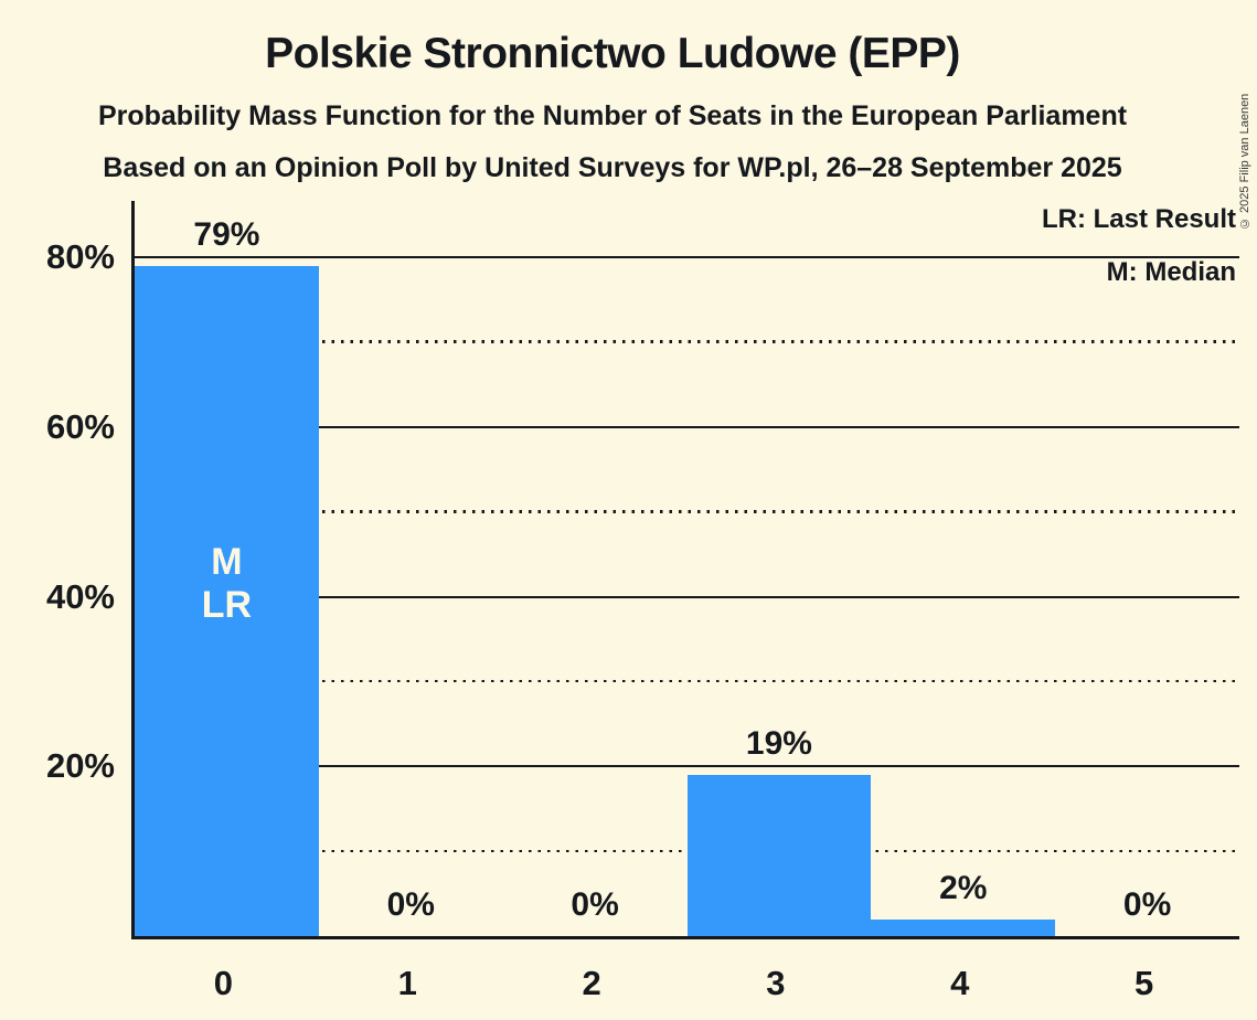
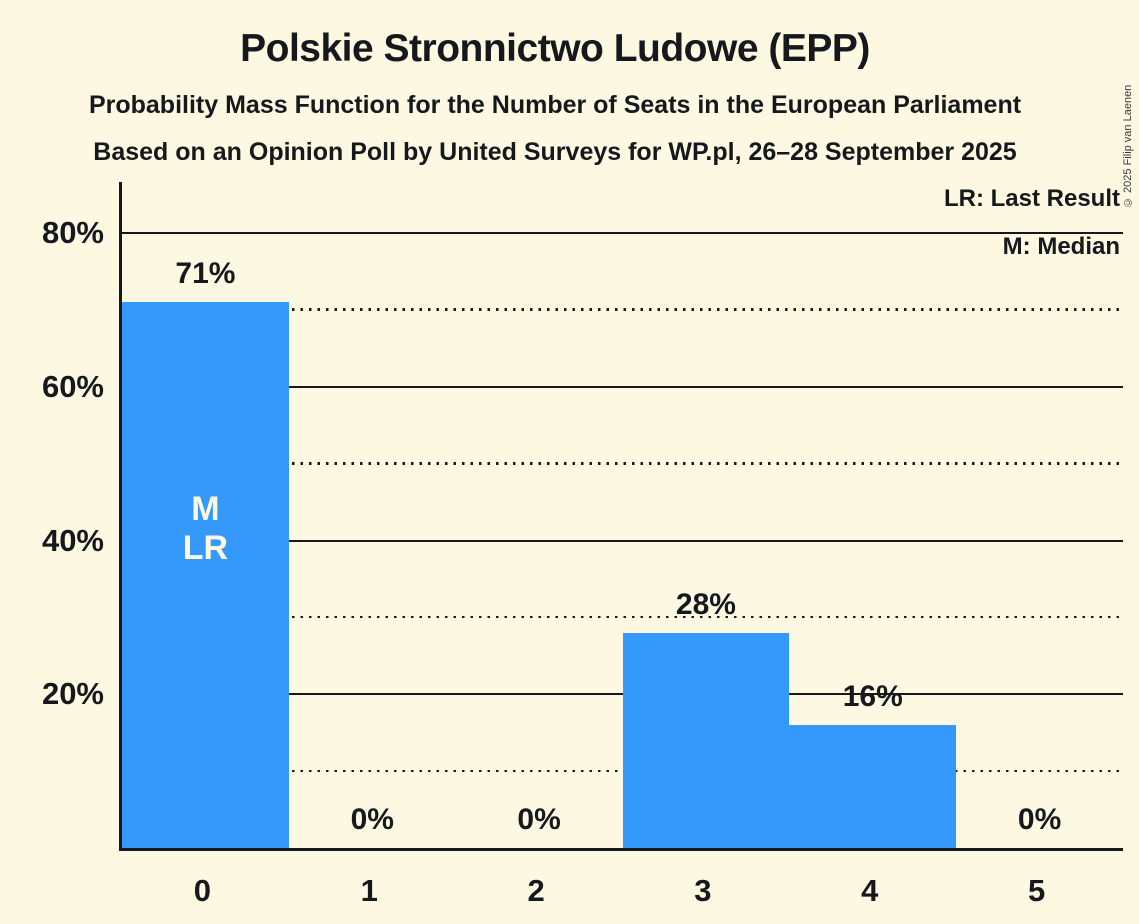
0: 79% -> 71%
3: 19% -> 28%
4: 2% -> 16%
